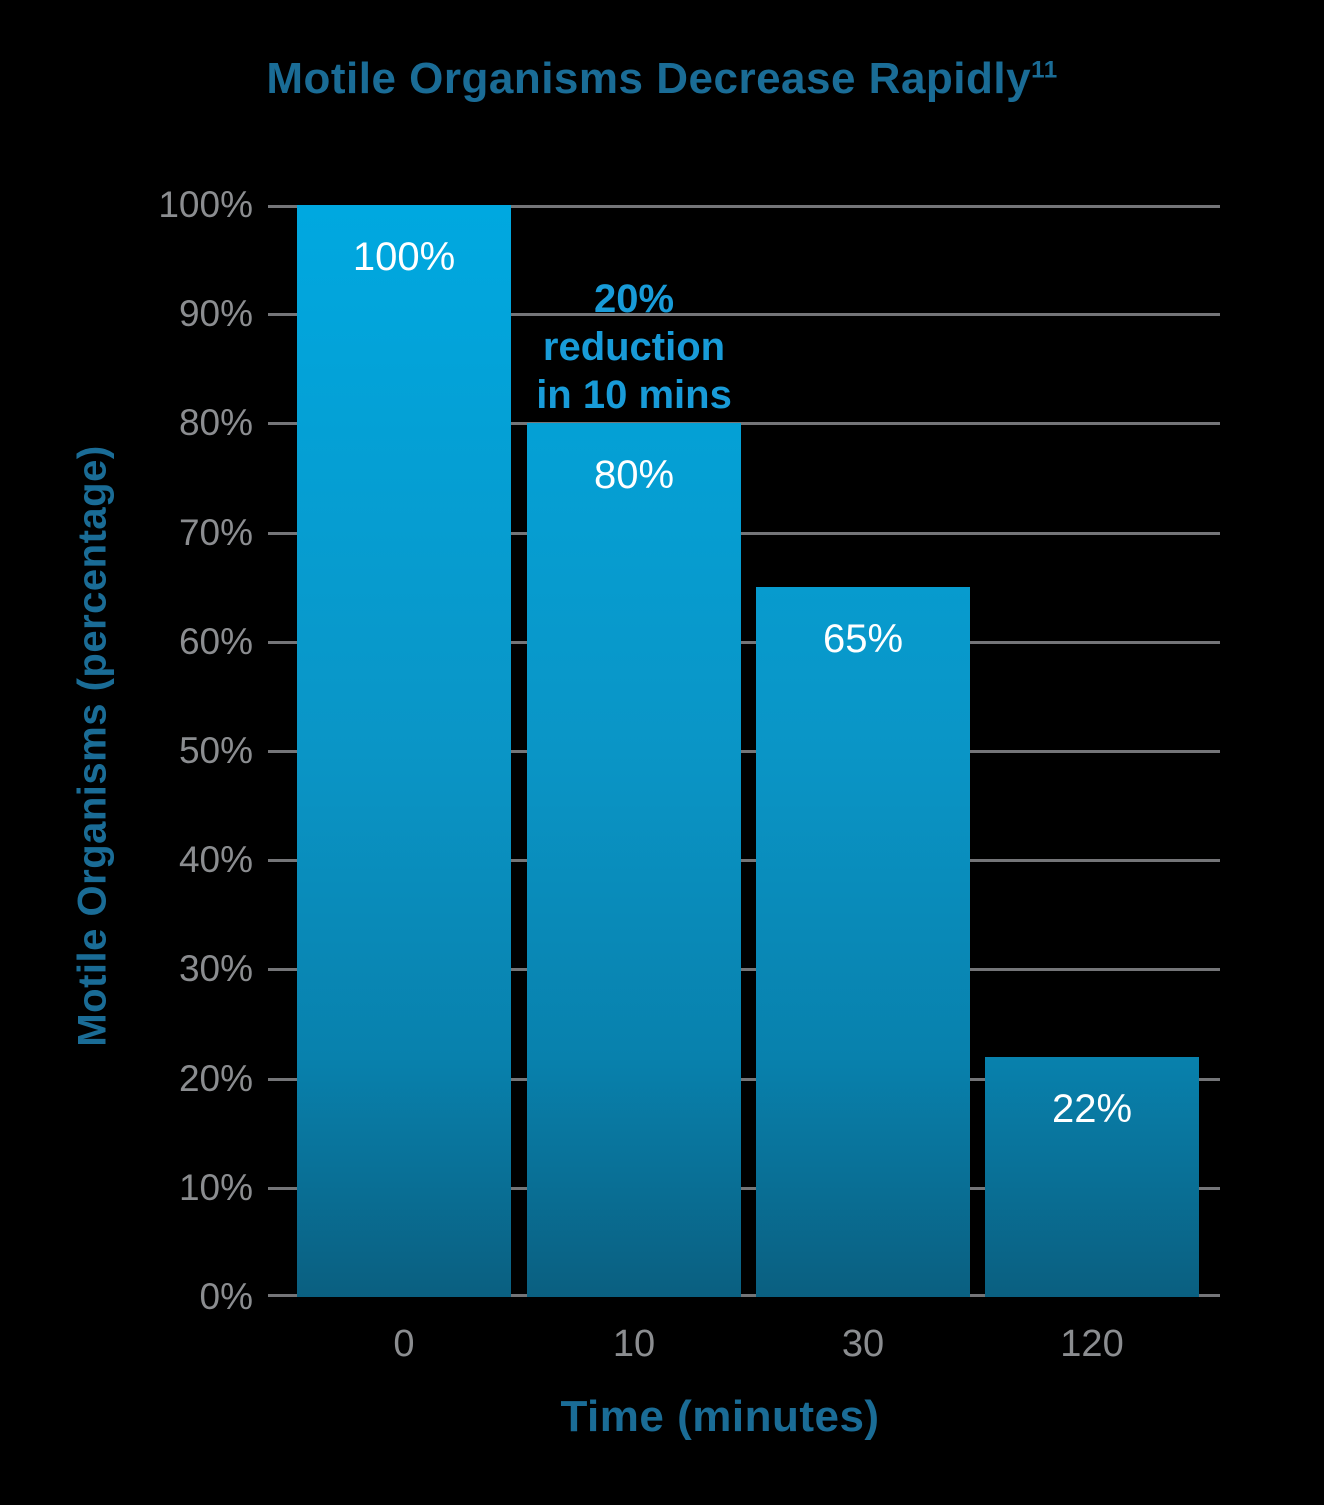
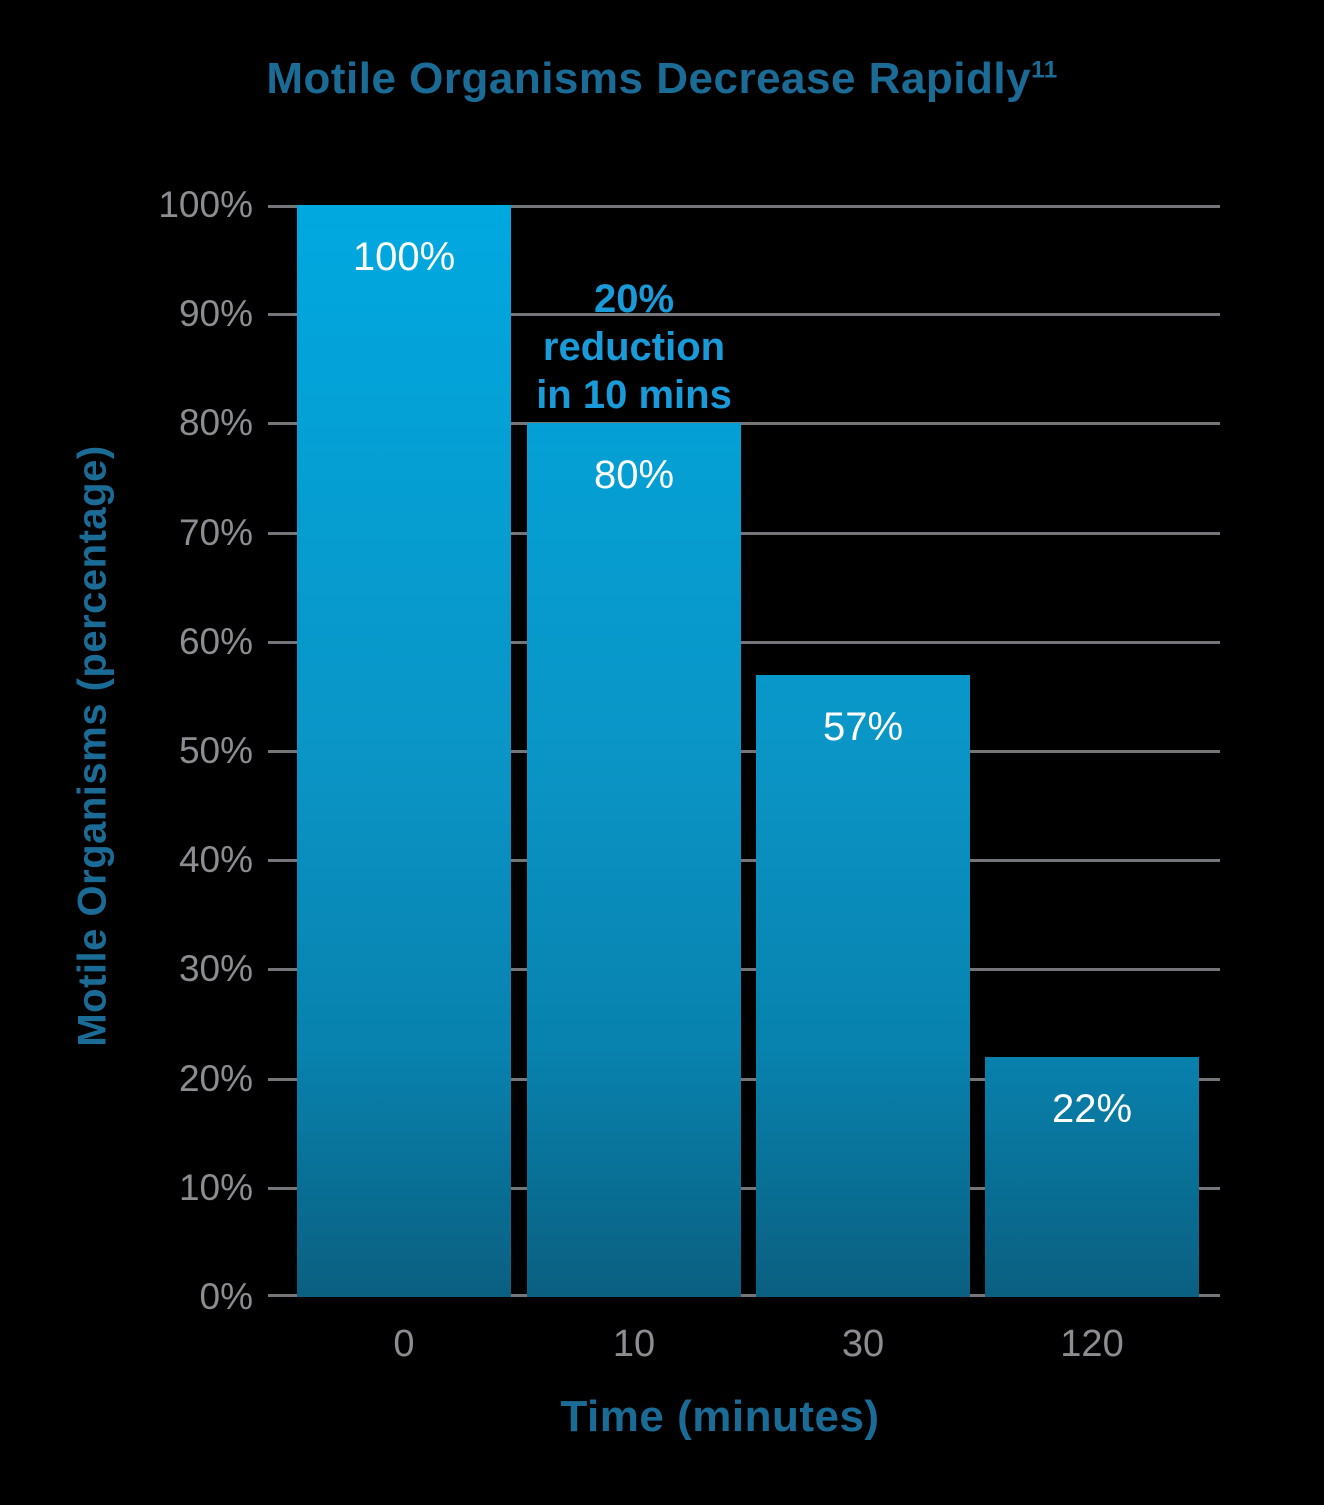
30: 65% -> 57%
